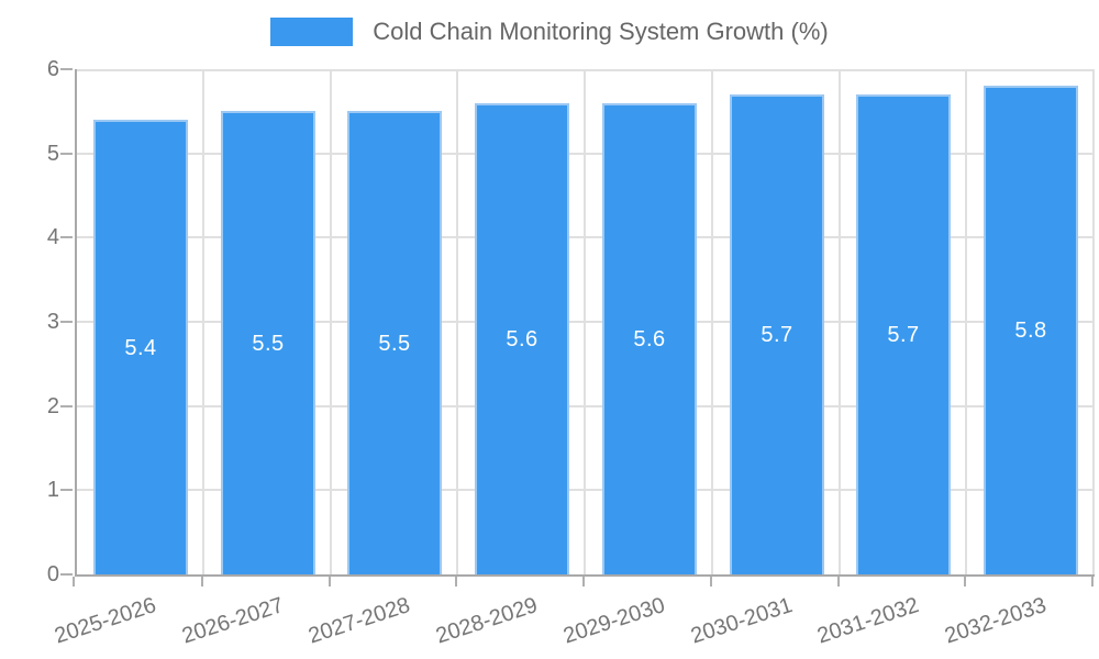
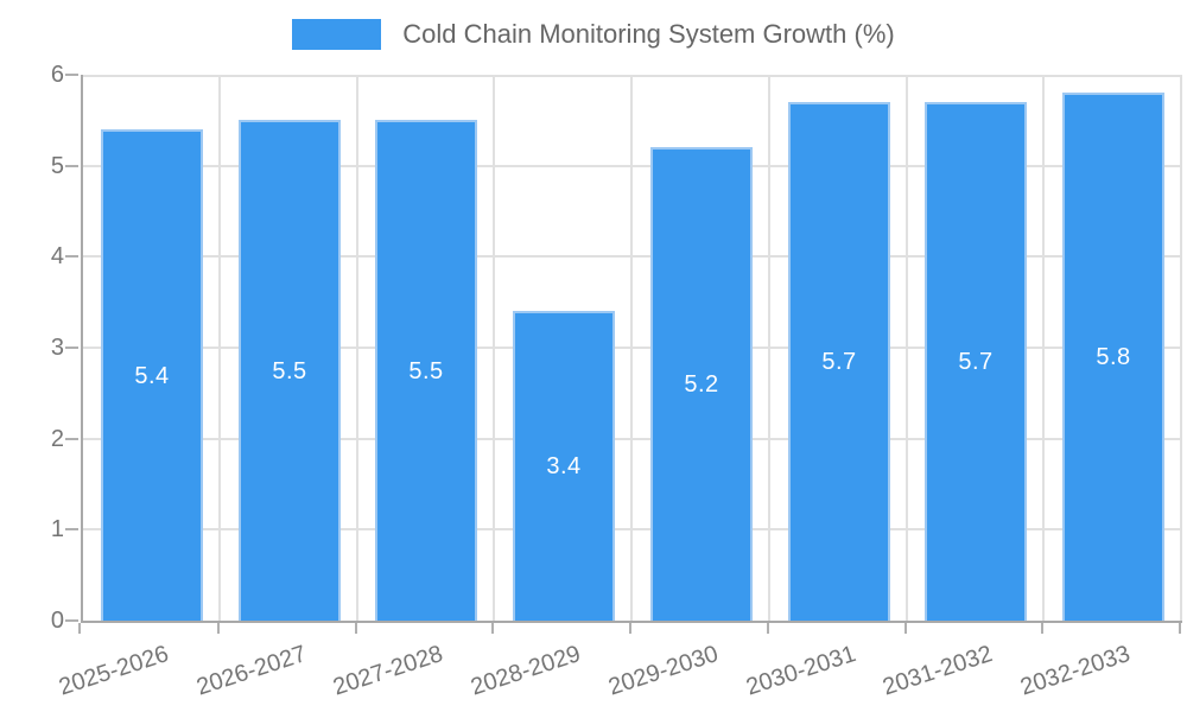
2028-2029: 5.6 -> 3.4
2029-2030: 5.6 -> 5.2
